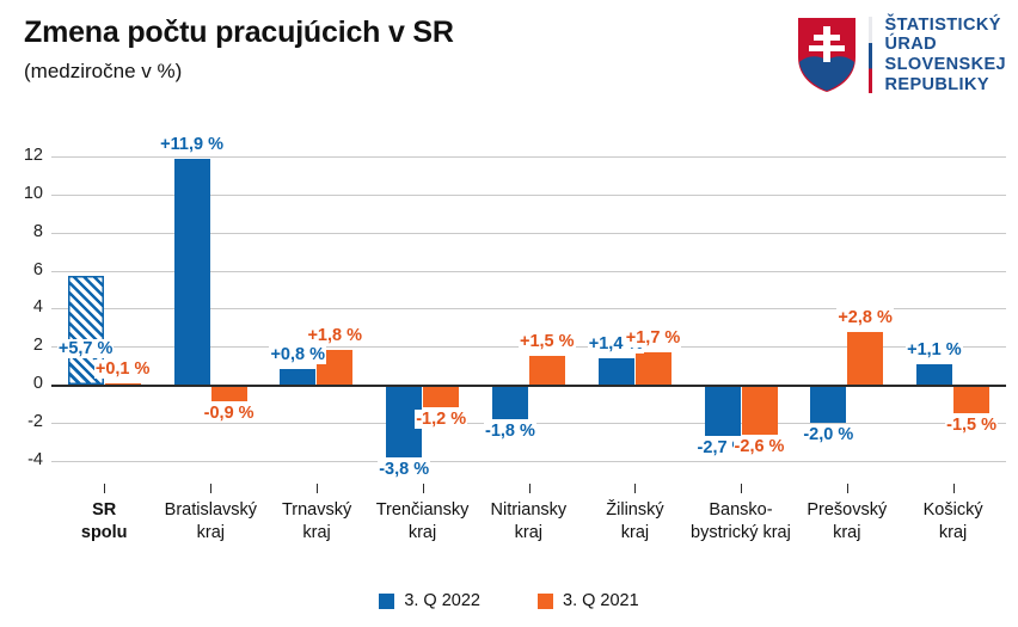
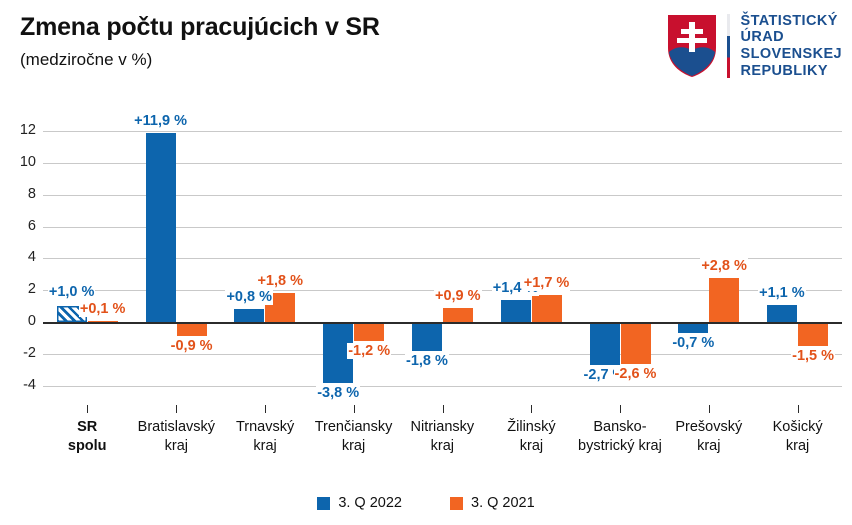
3. Q 2022/SR spolu: +5,7 -> +1,0
3. Q 2021/Nitriansky kraj: +1,5 -> +0,9
3. Q 2022/Prešovský kraj: -2,0 -> -0,7
